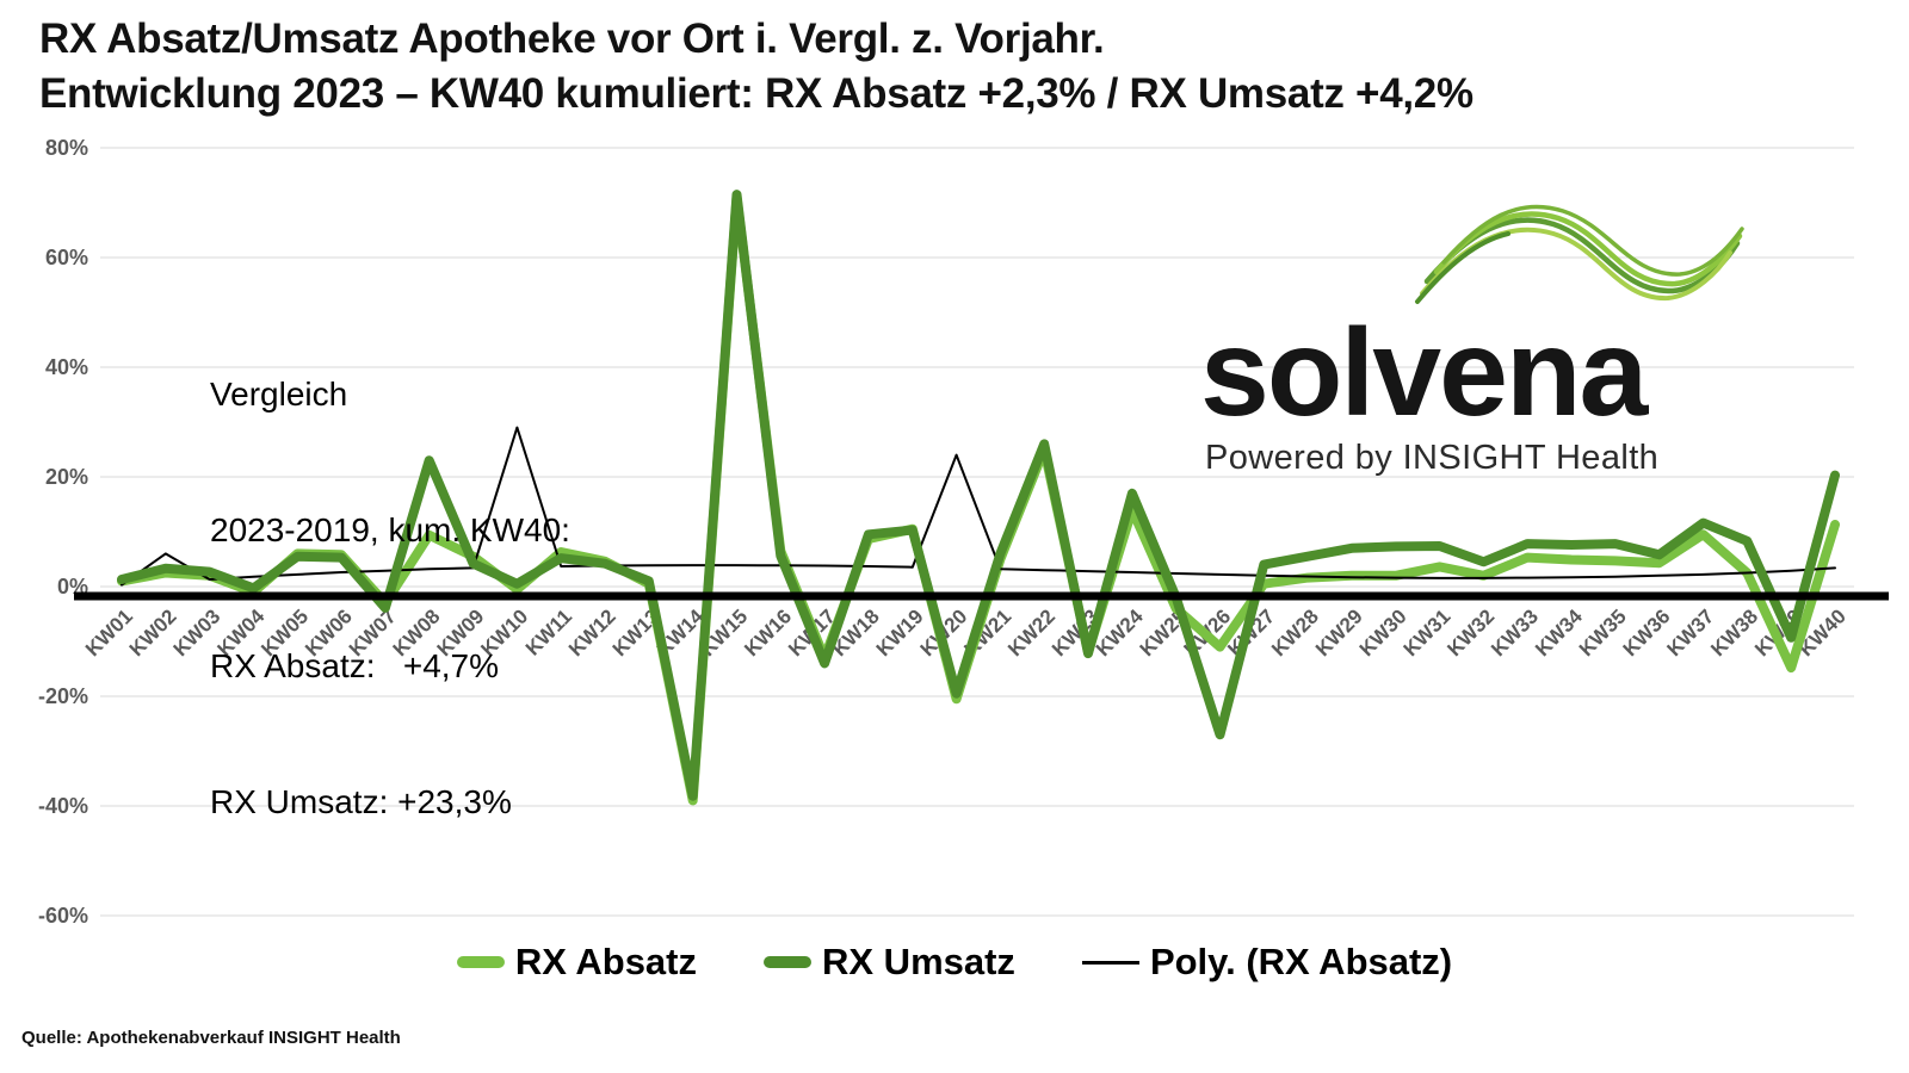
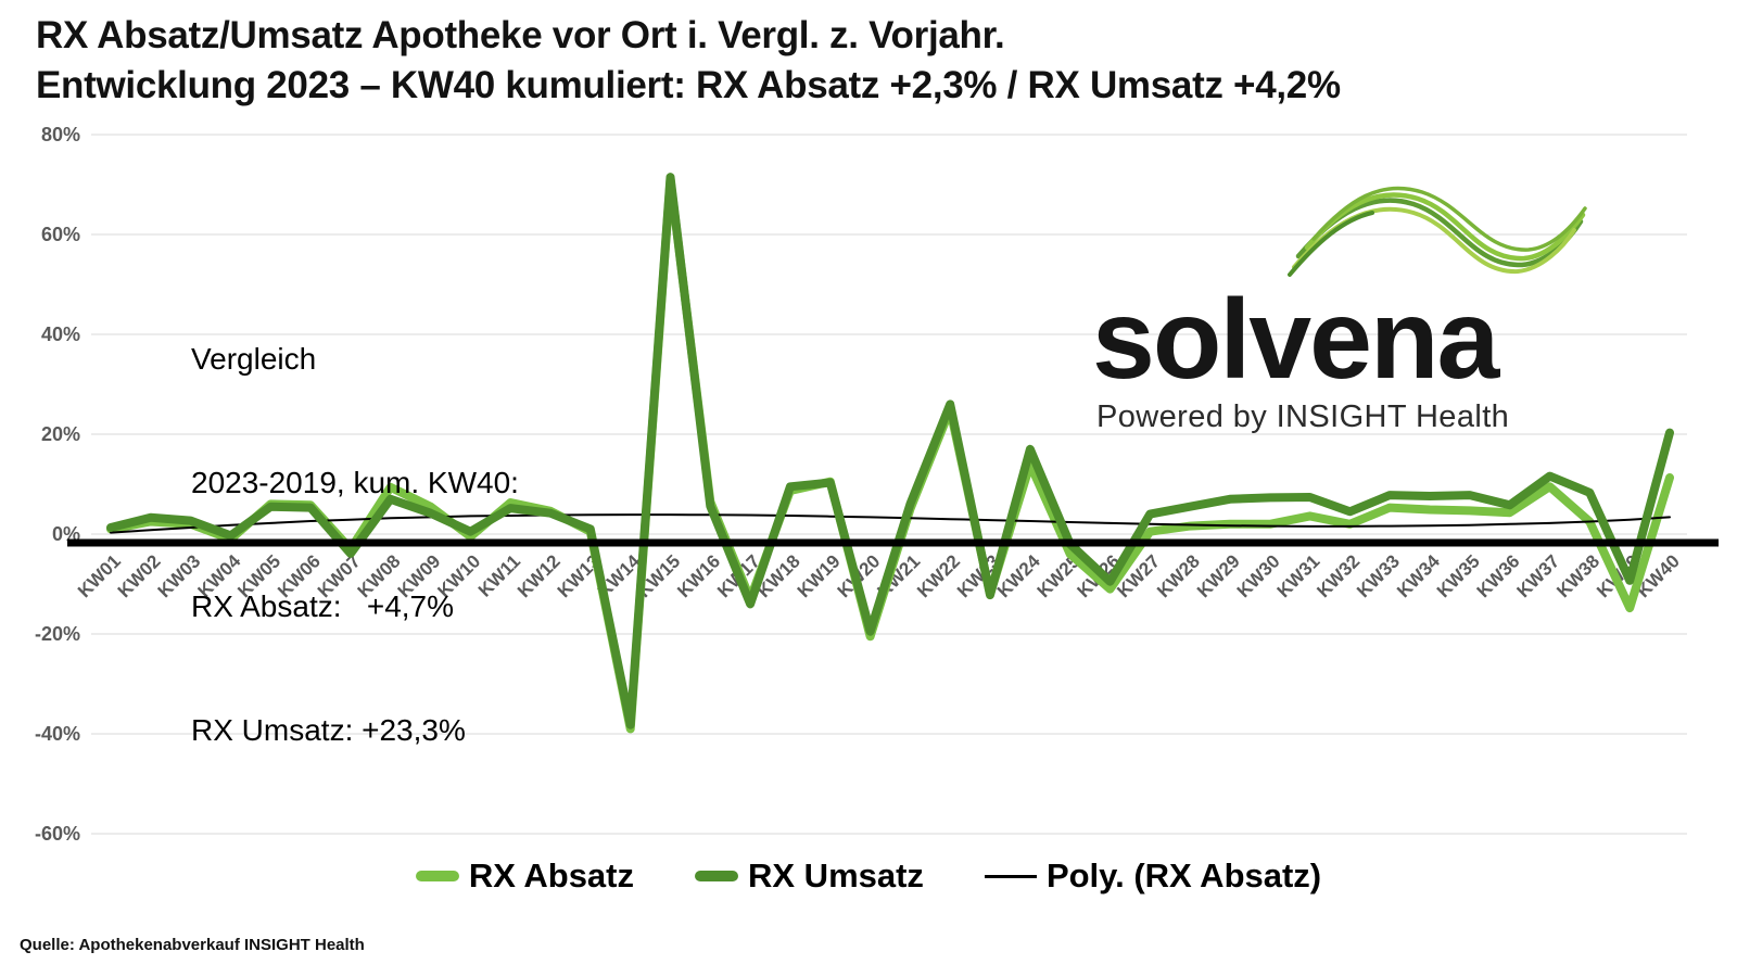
Poly. (RX Absatz)/KW02: 6% -> 1%
RX Umsatz/KW08: 23% -> 7%
Poly. (RX Absatz)/KW10: 29% -> 4%
Poly. (RX Absatz)/KW20: 24% -> 3%
RX Umsatz/KW26: -27% -> -10%
